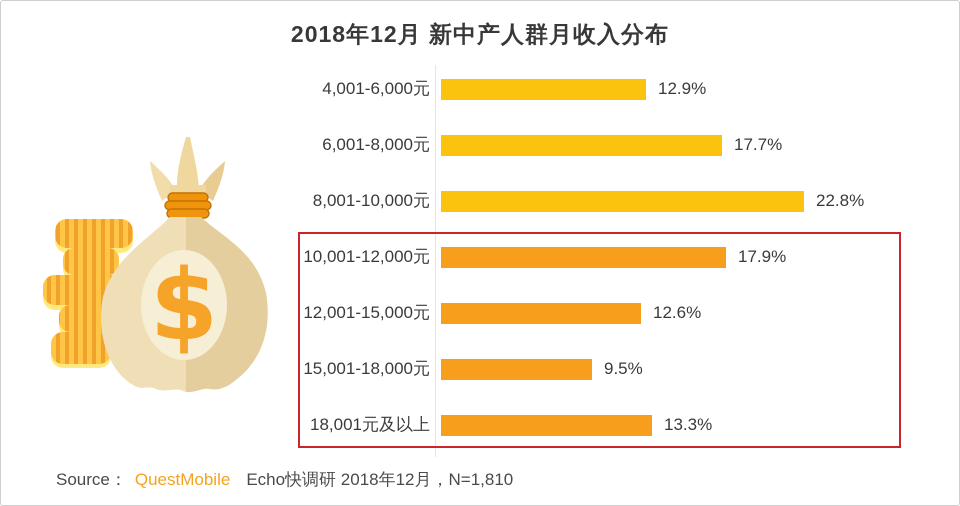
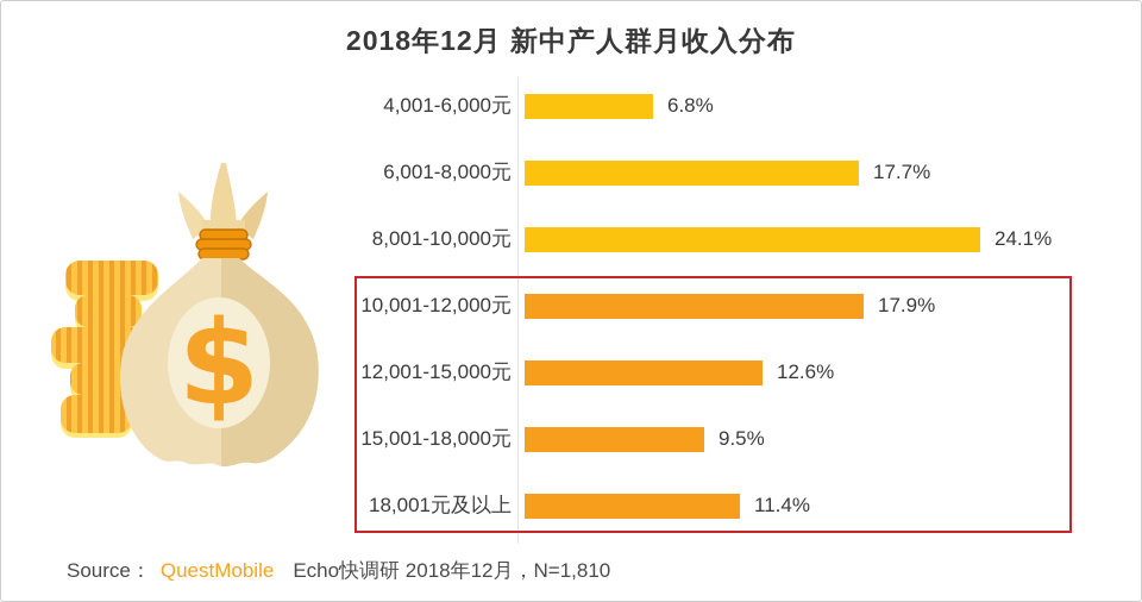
4,001-6,000元: 12.9% -> 6.8%
8,001-10,000元: 22.8% -> 24.1%
18,001元及以上: 13.3% -> 11.4%
